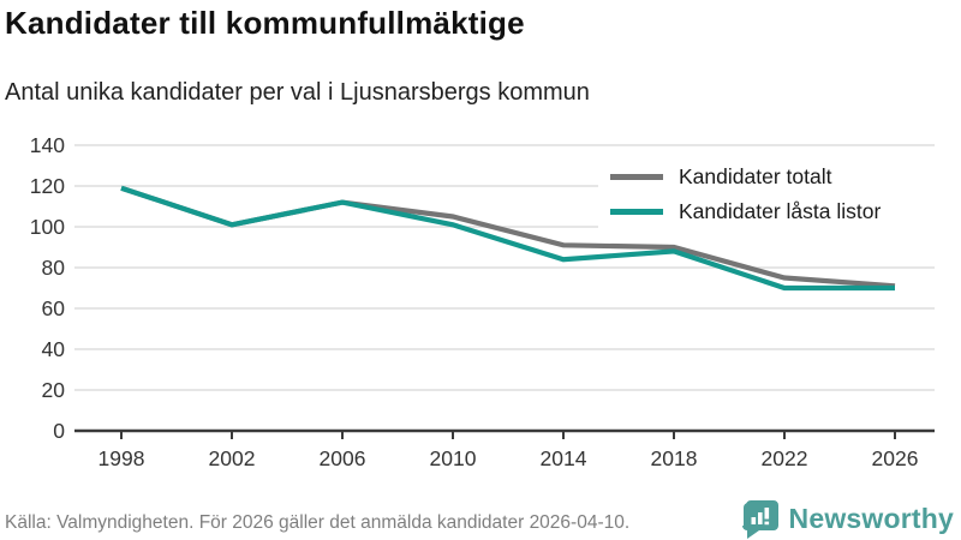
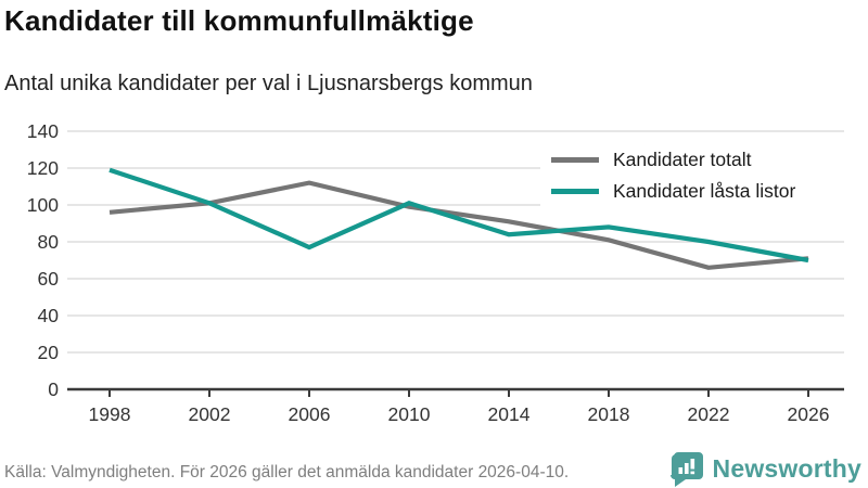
Kandidater totalt/1998: 119 -> 96
Kandidater låsta listor/2006: 112 -> 77
Kandidater totalt/2010: 105 -> 99
Kandidater totalt/2018: 90 -> 81
Kandidater totalt/2022: 75 -> 66
Kandidater låsta listor/2022: 70 -> 80
